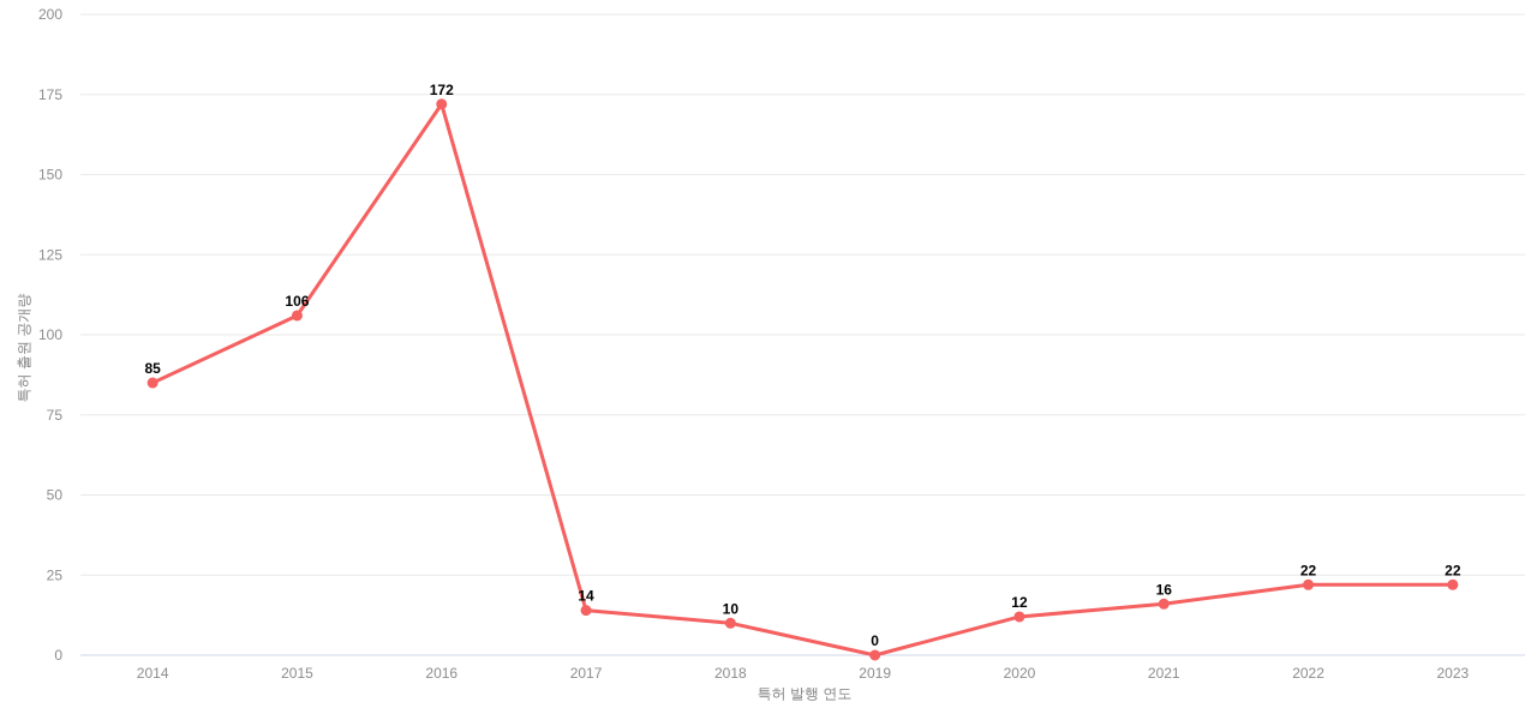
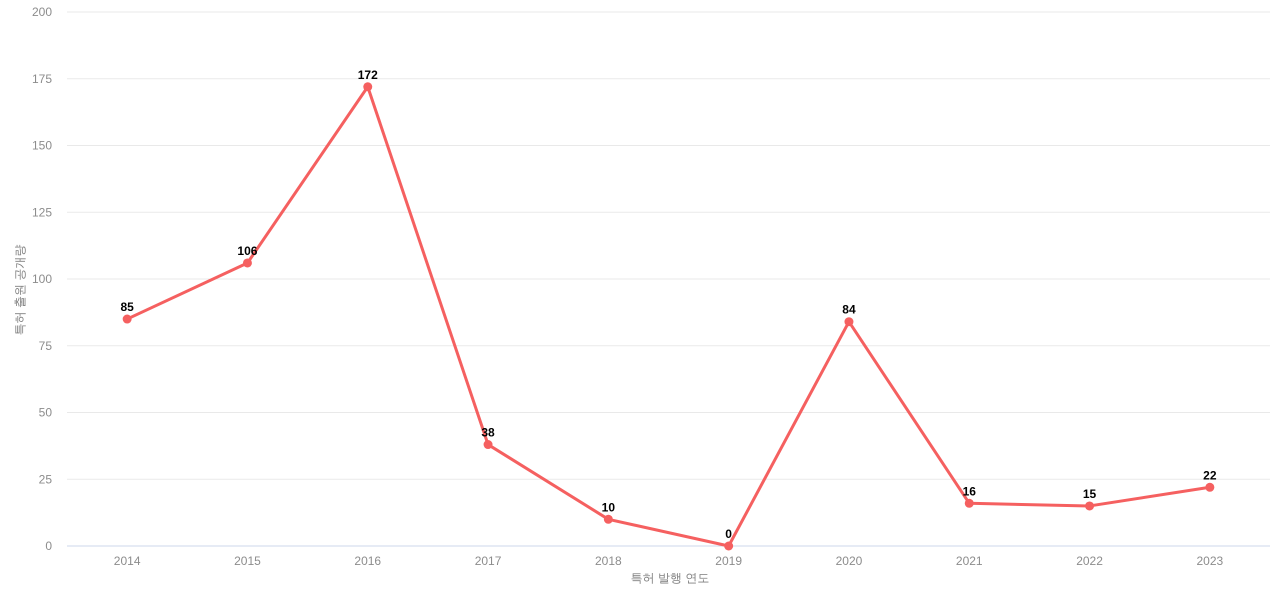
2017: 14 -> 38
2020: 12 -> 84
2022: 22 -> 15
